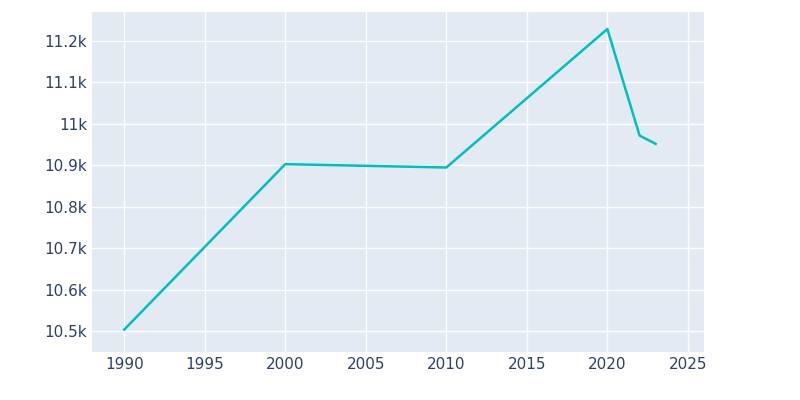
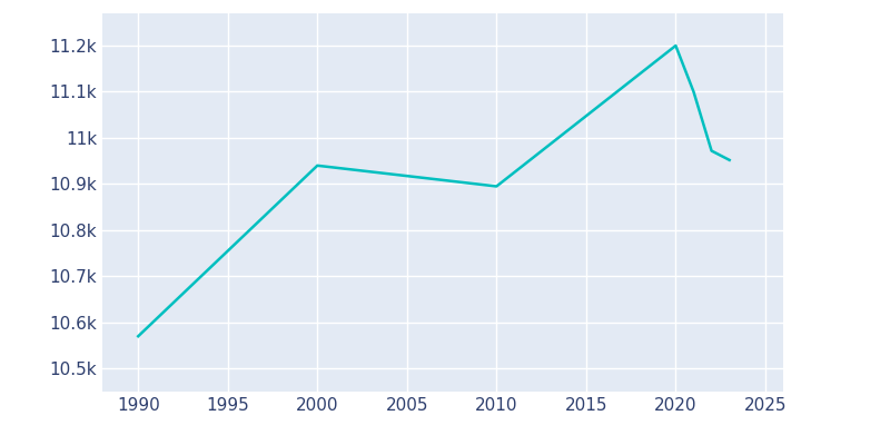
1990: 10.504k -> 10.570k
2000: 10.903k -> 10.940k
2020: 11.229k -> 11.200k
